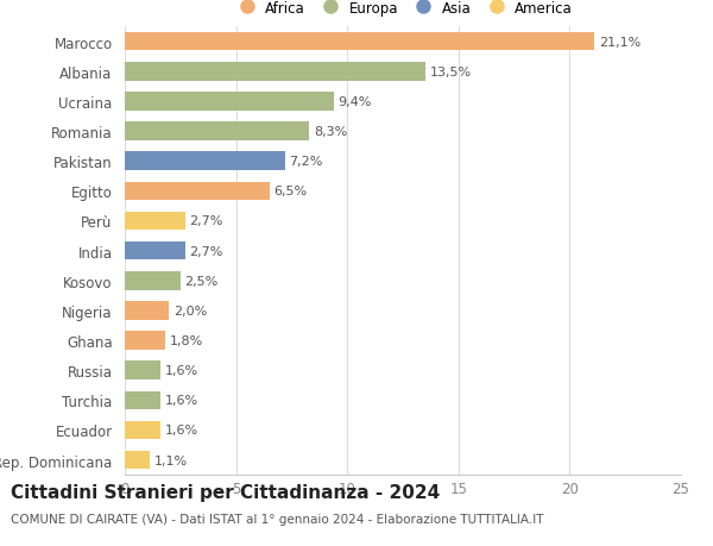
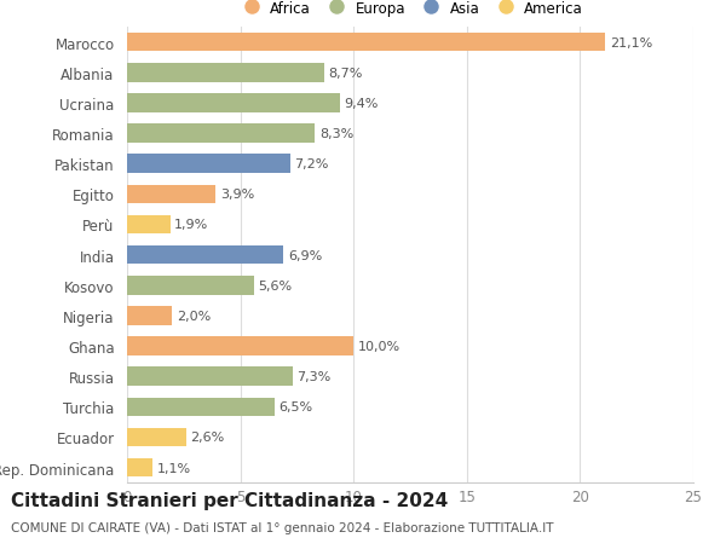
Albania: 13,5% -> 8,7%
Egitto: 6,5% -> 3,9%
Perù: 2,7% -> 1,9%
India: 2,7% -> 6,9%
Kosovo: 2,5% -> 5,6%
Ghana: 1,8% -> 10,0%
Russia: 1,6% -> 7,3%
Turchia: 1,6% -> 6,5%
Ecuador: 1,6% -> 2,6%
